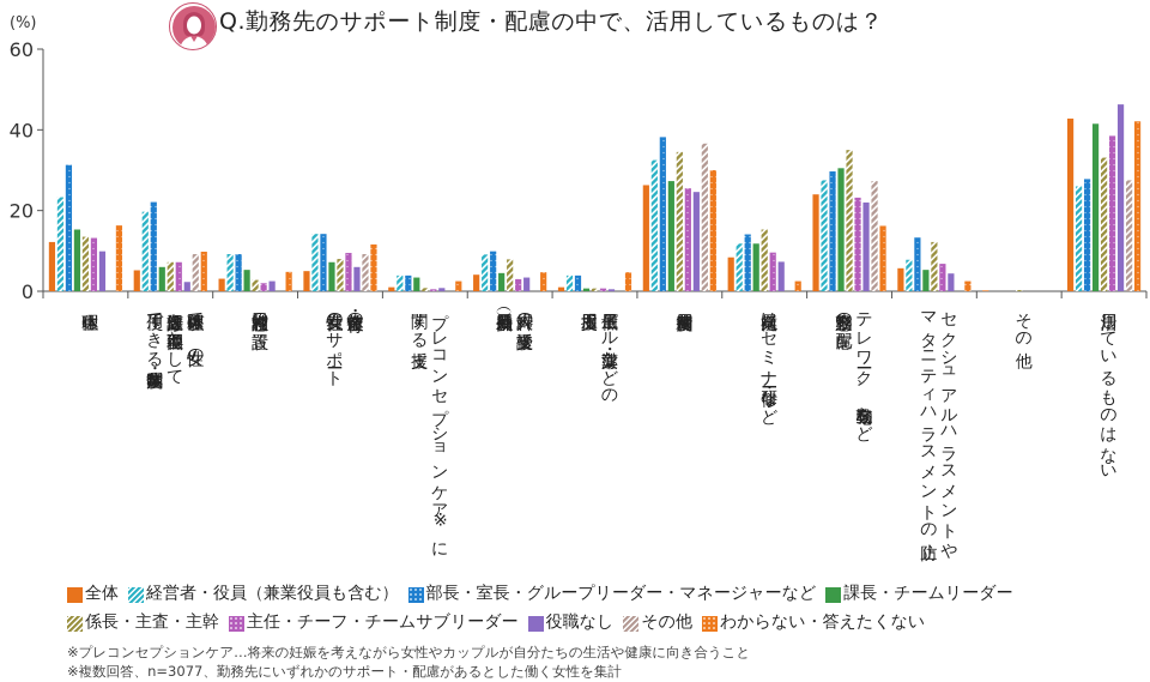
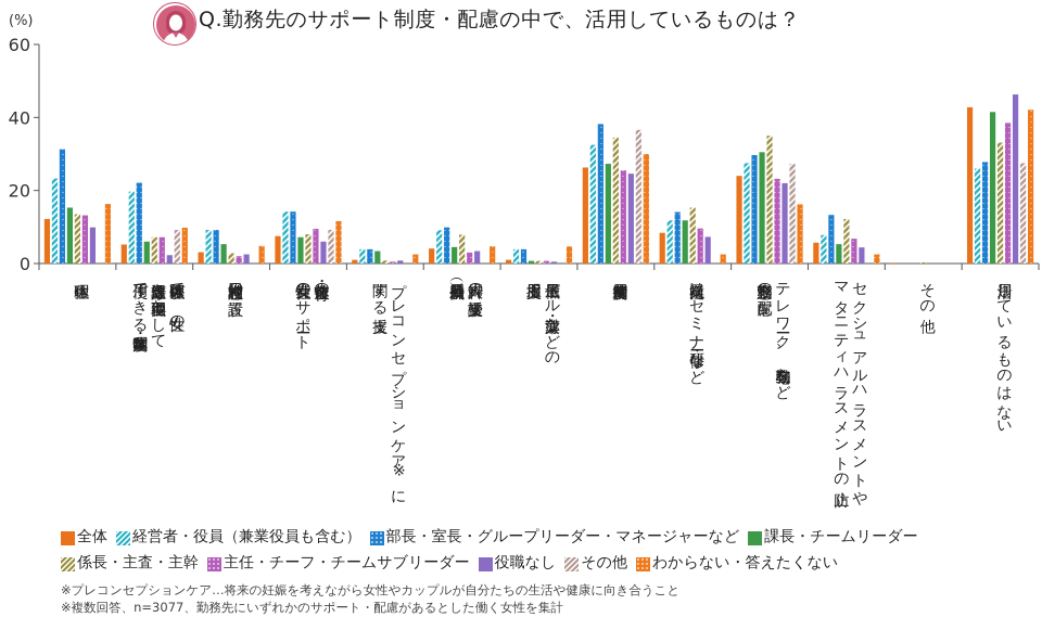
全体/産休・育休前後の 女性社員のサポート: 5 -> 8
